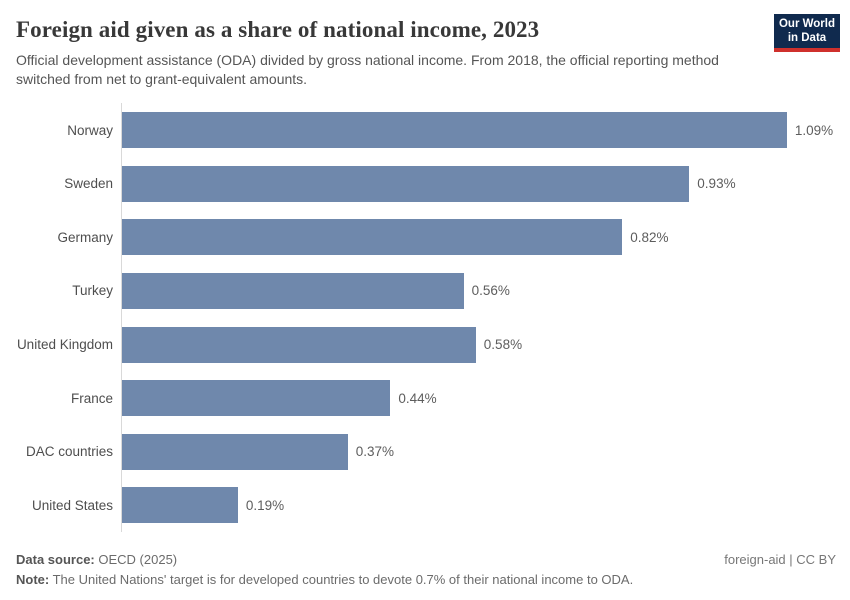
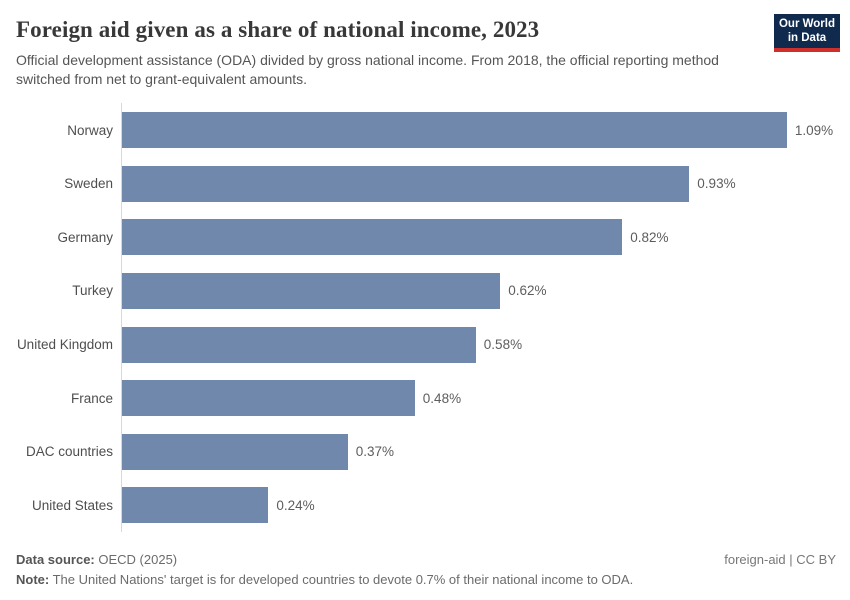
Turkey: 0.56% -> 0.62%
France: 0.44% -> 0.48%
United States: 0.19% -> 0.24%
